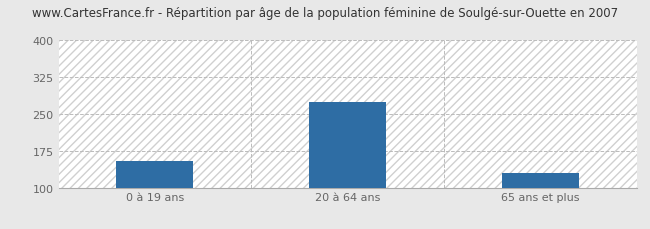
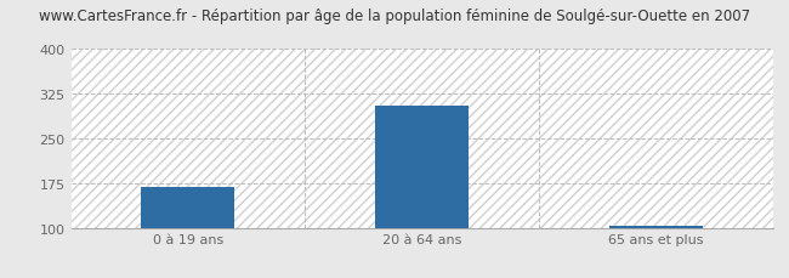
0 à 19 ans: 155 -> 168
20 à 64 ans: 275 -> 305
65 ans et plus: 130 -> 103
